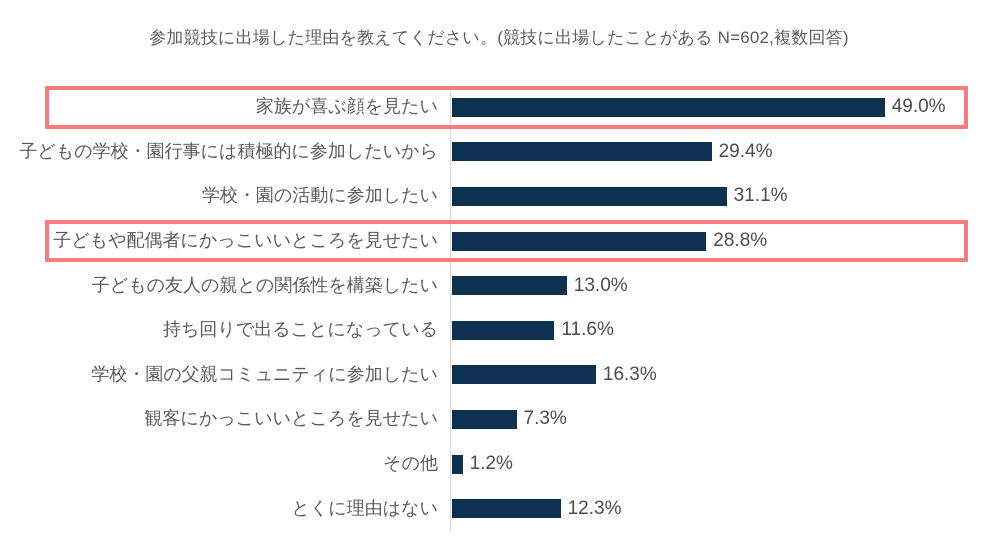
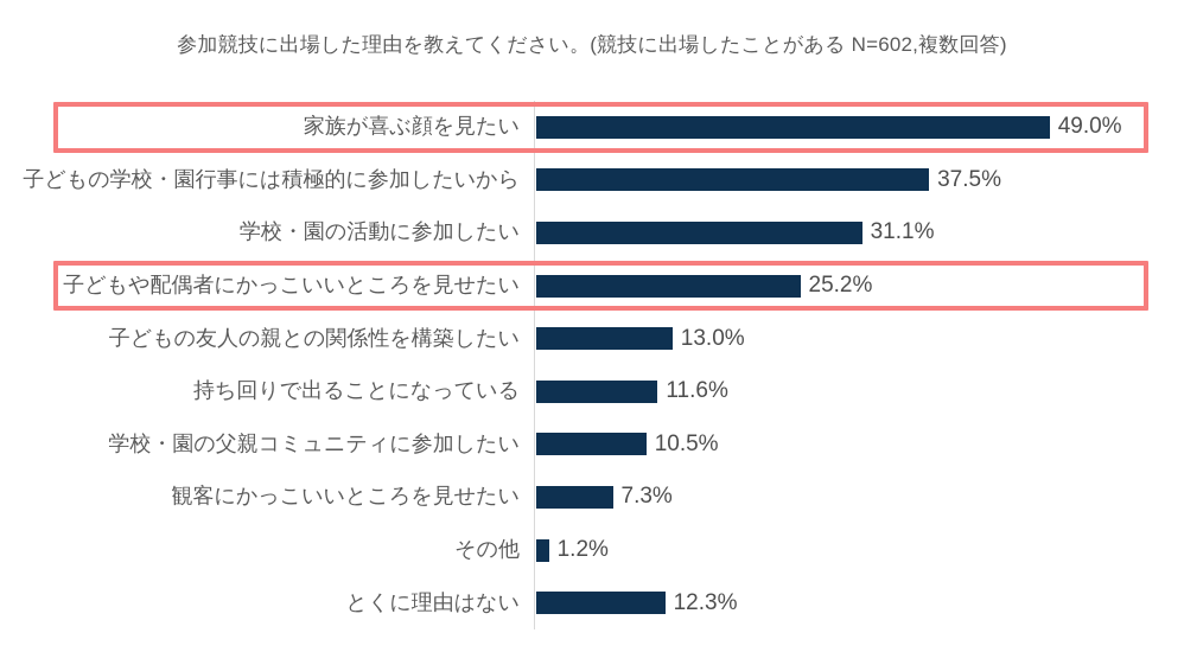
子どもの学校・園行事には積極的に参加したいから: 29.4% -> 37.5%
子どもや配偶者にかっこいいところを見せたい: 28.8% -> 25.2%
学校・園の父親コミュニティに参加したい: 16.3% -> 10.5%
